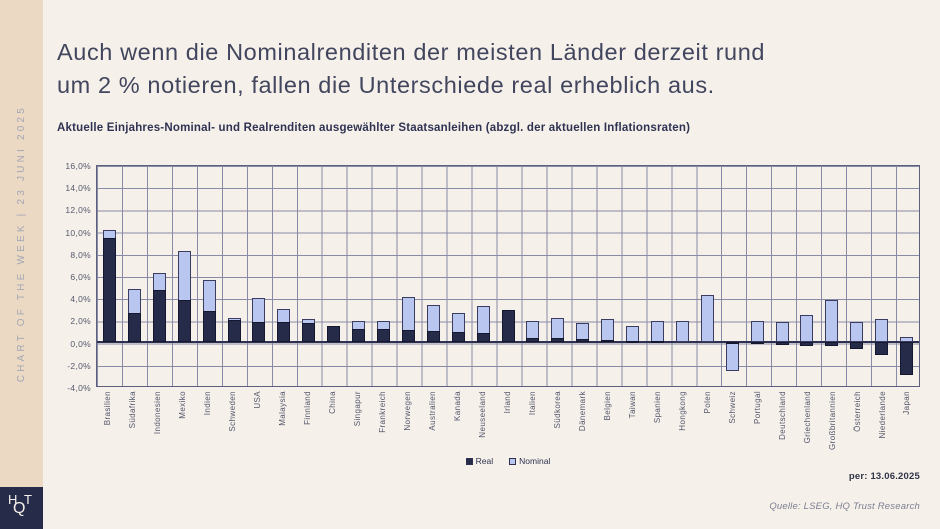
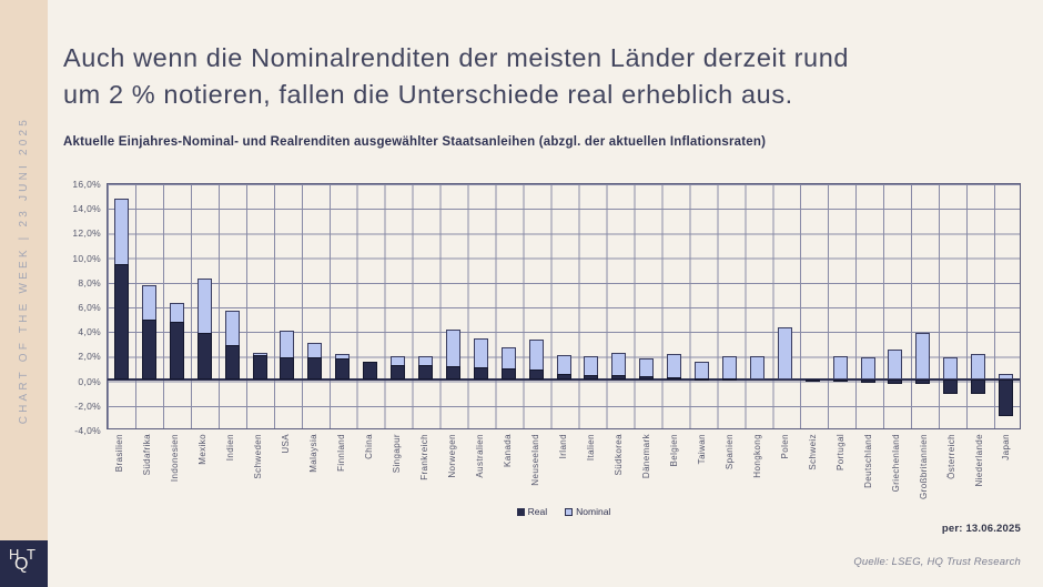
Nominal/Brasilien: 10,2% -> 14,8%
Real/Südafrika: 2,6% -> 4,9%
Nominal/Südafrika: 4,8% -> 7,7%
Real/Irland: 2,9% -> 0,5%
Nominal/Schweiz: -2,6% -> -0,1%
Real/Österreich: -0,6% -> -1,2%
